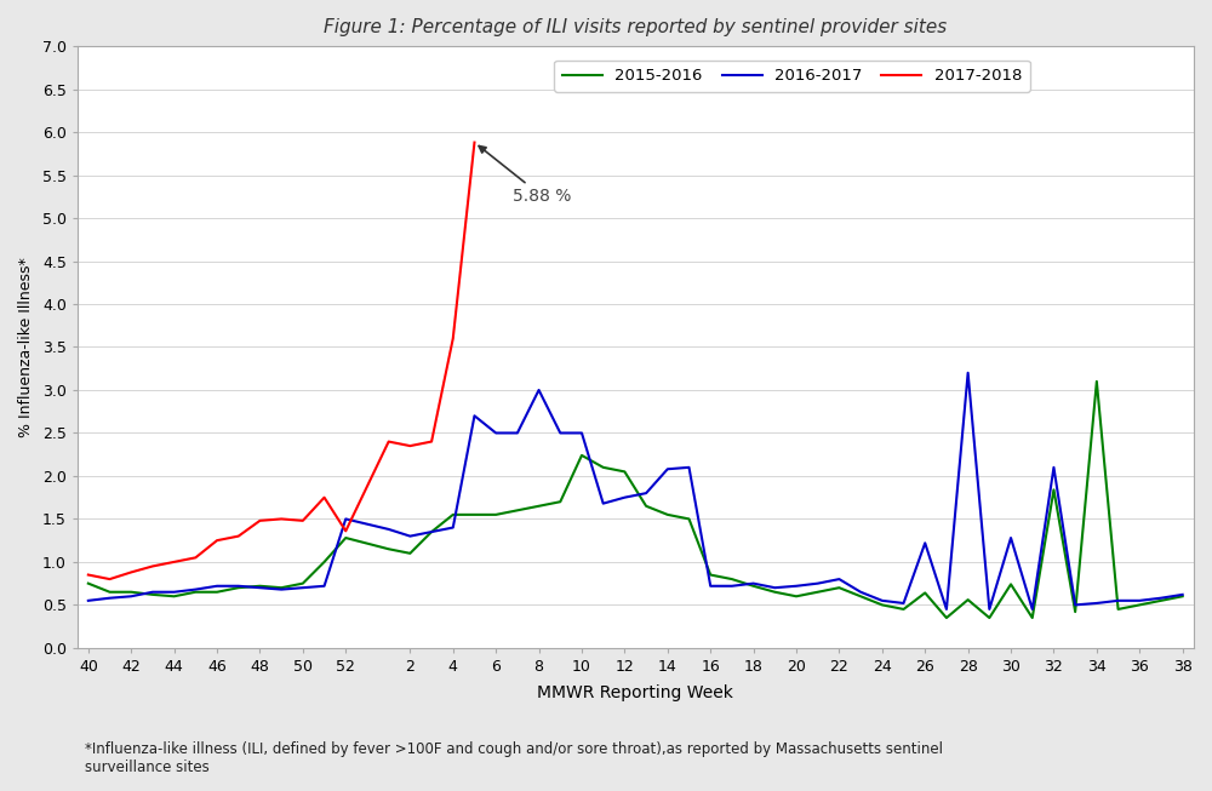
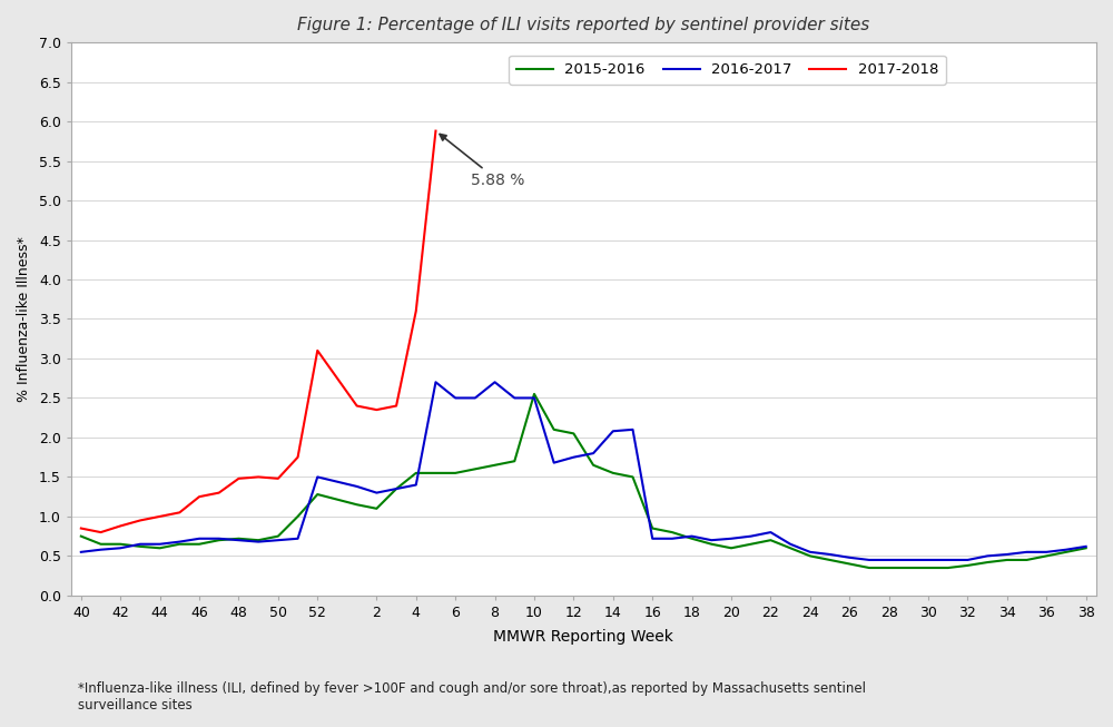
2017-2018/52: 1.36 -> 3.10
2016-2017/8: 3.00 -> 2.70
2015-2016/10: 2.24 -> 2.55
2015-2016/26: 0.64 -> 0.40
2016-2017/26: 1.22 -> 0.48
2015-2016/28: 0.56 -> 0.35
2016-2017/28: 3.20 -> 0.45
2015-2016/30: 0.74 -> 0.35
2016-2017/30: 1.28 -> 0.45
2015-2016/32: 1.84 -> 0.38
2016-2017/32: 2.10 -> 0.45
2015-2016/34: 3.10 -> 0.45
